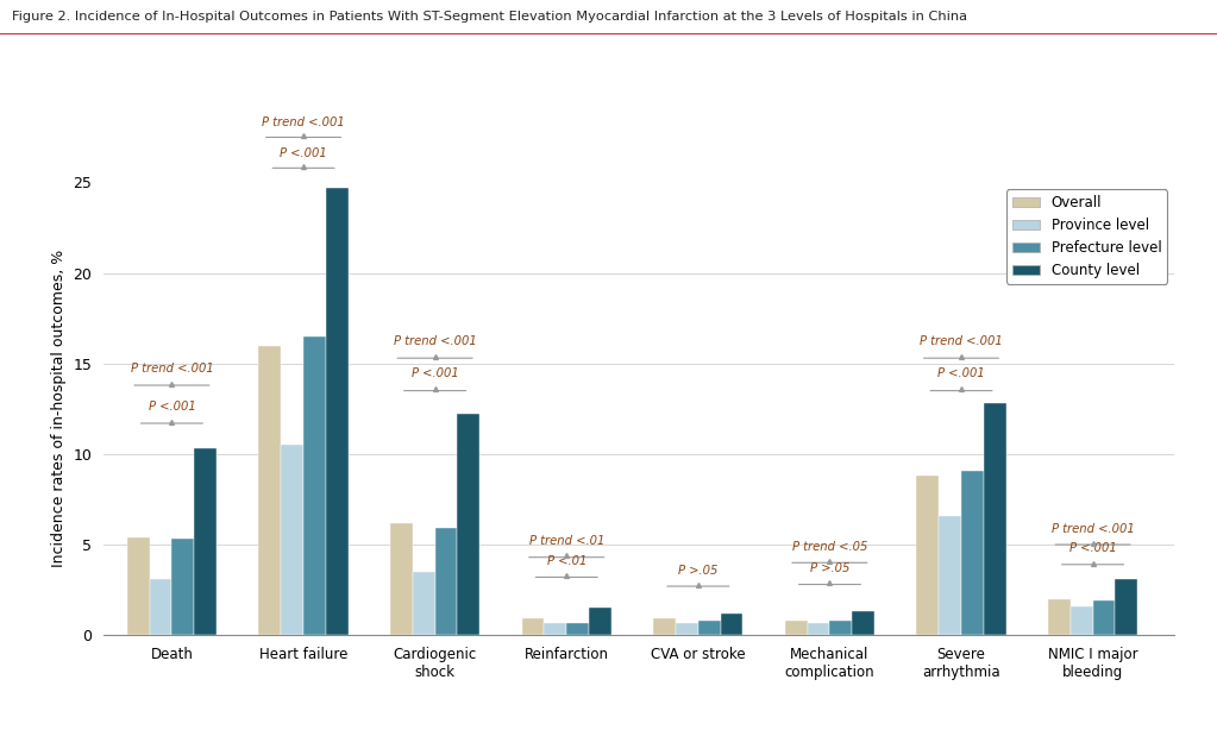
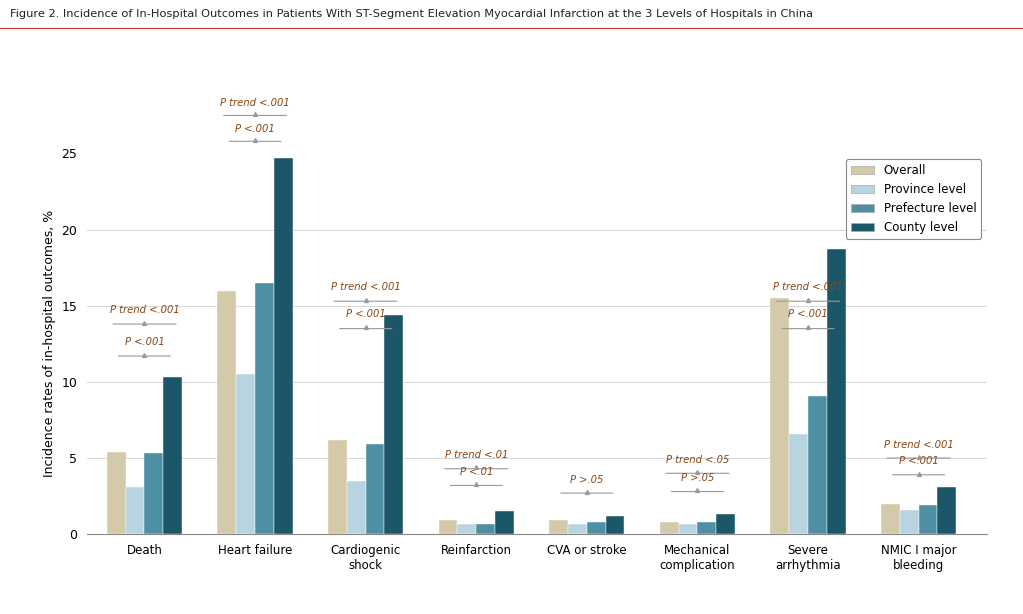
County level/Cardiogenic shock: 12.2 -> 14.4
Overall/Severe arrhythmia: 8.8 -> 15.5
County level/Severe arrhythmia: 12.8 -> 18.7
